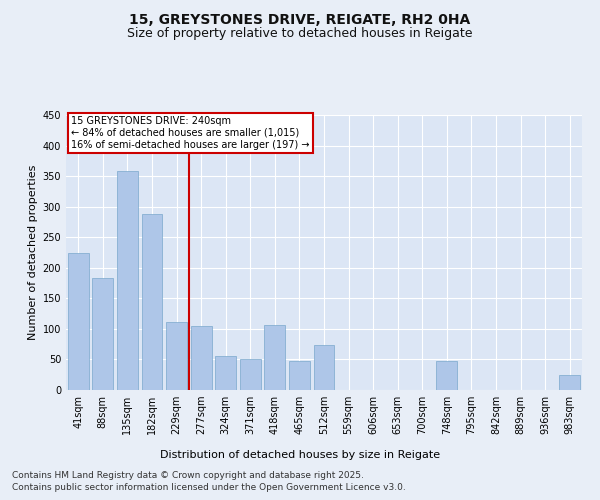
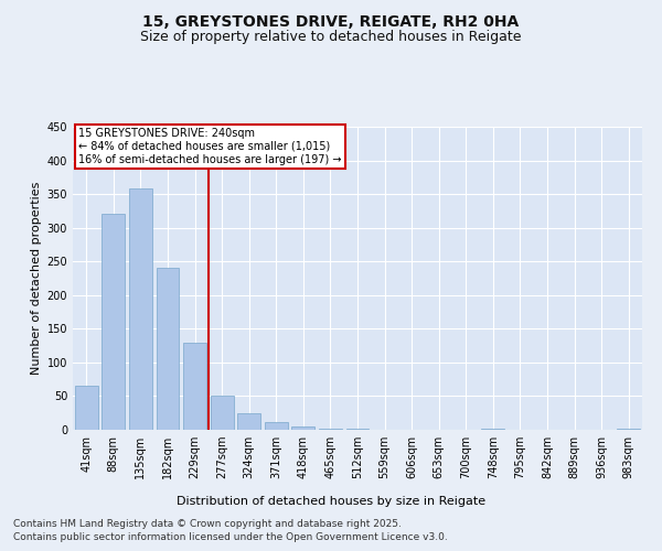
41sqm: 224 -> 65
88sqm: 184 -> 320
182sqm: 288 -> 240
229sqm: 112 -> 130
277sqm: 104 -> 50
324sqm: 56 -> 25
371sqm: 50 -> 12
418sqm: 106 -> 5
465sqm: 48 -> 1
512sqm: 74 -> 1
748sqm: 48 -> 2
983sqm: 24 -> 2
